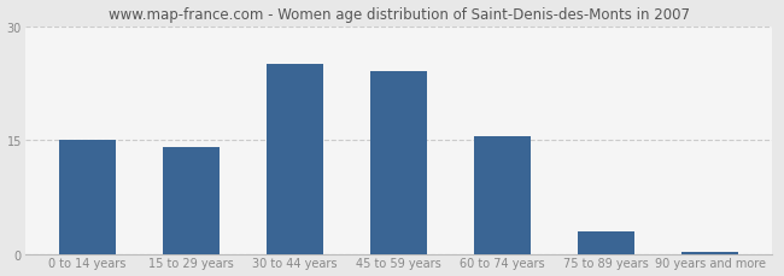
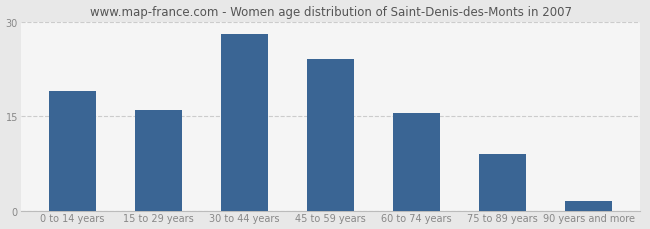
0 to 14 years: 15.0 -> 19.0
15 to 29 years: 14.0 -> 16.0
30 to 44 years: 25.0 -> 28.0
75 to 89 years: 3.0 -> 9.0
90 years and more: 0.3 -> 1.6
